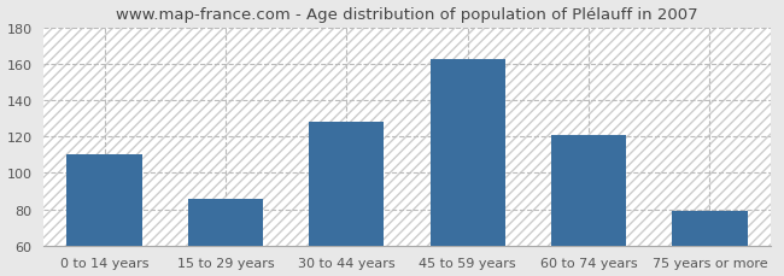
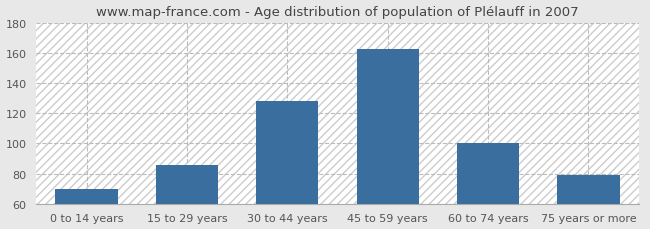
0 to 14 years: 110 -> 70
60 to 74 years: 121 -> 100
